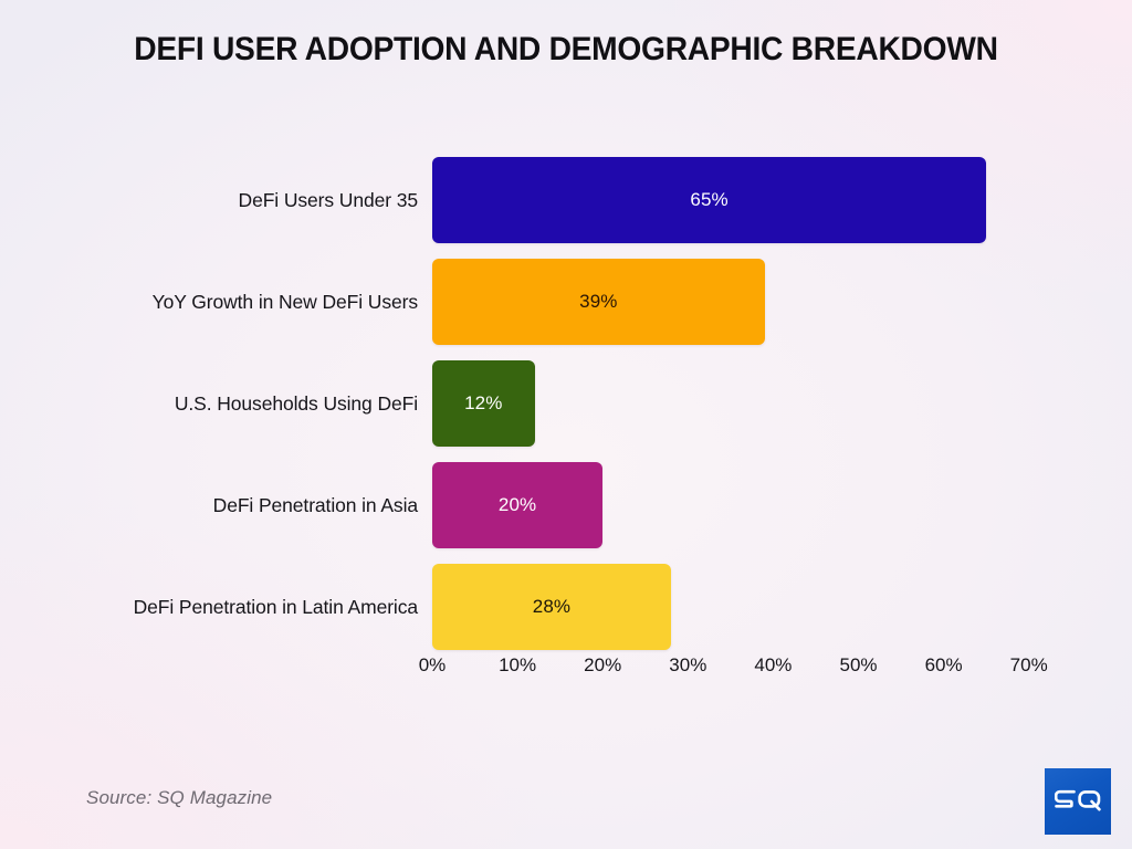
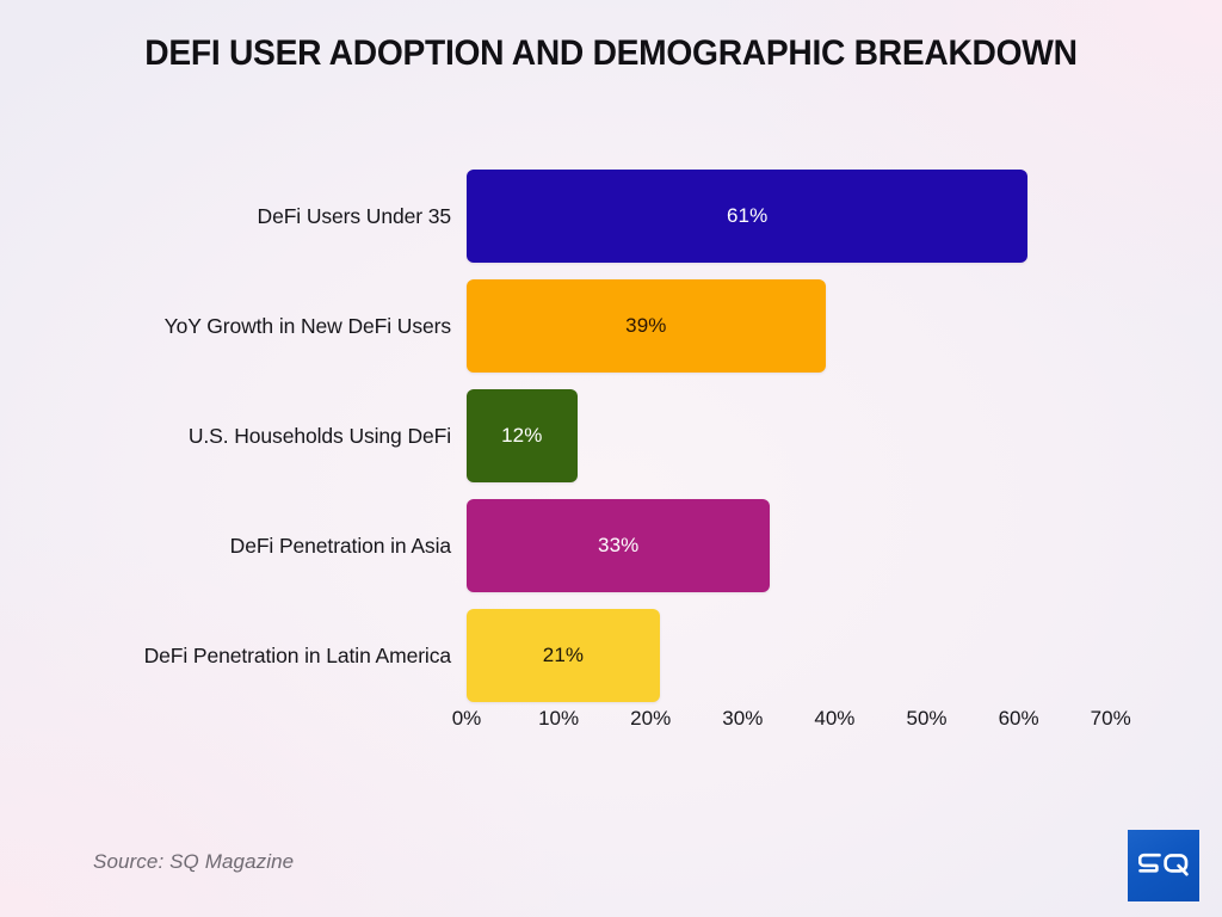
DeFi Users Under 35: 65% -> 61%
DeFi Penetration in Asia: 20% -> 33%
DeFi Penetration in Latin America: 28% -> 21%
